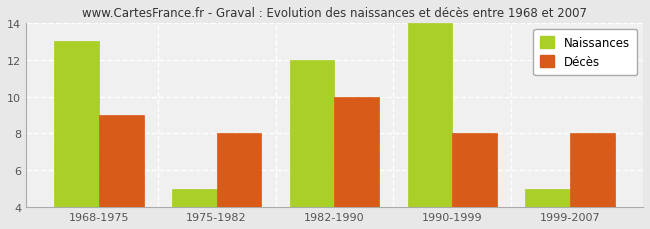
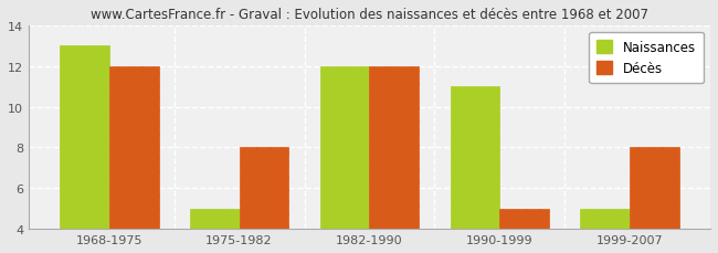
Décès/1968-1975: 9 -> 12
Décès/1982-1990: 10 -> 12
Naissances/1990-1999: 14 -> 11
Décès/1990-1999: 8 -> 5
